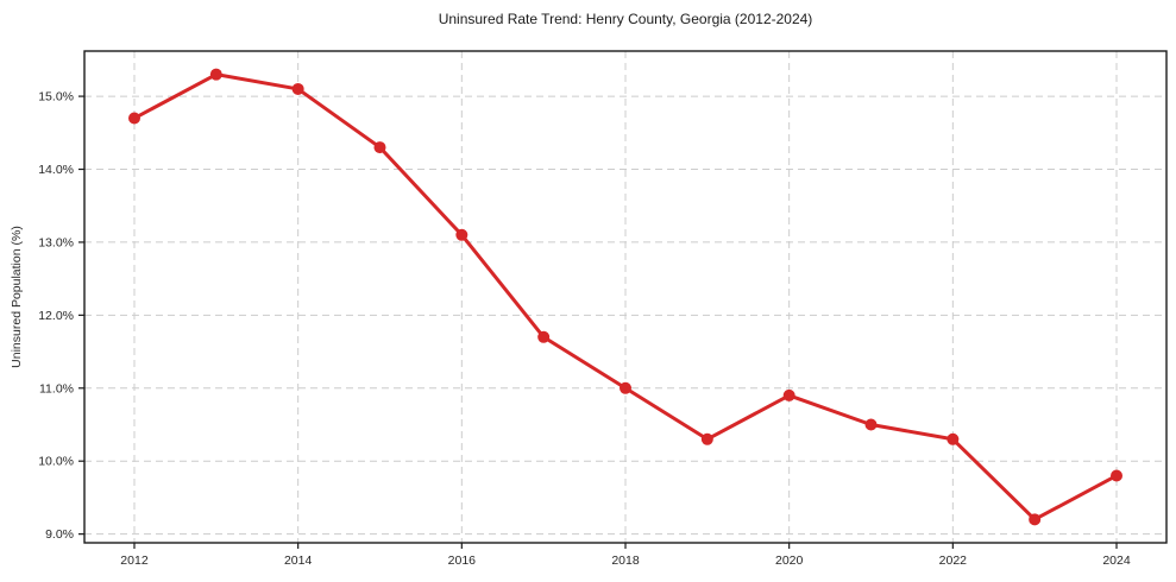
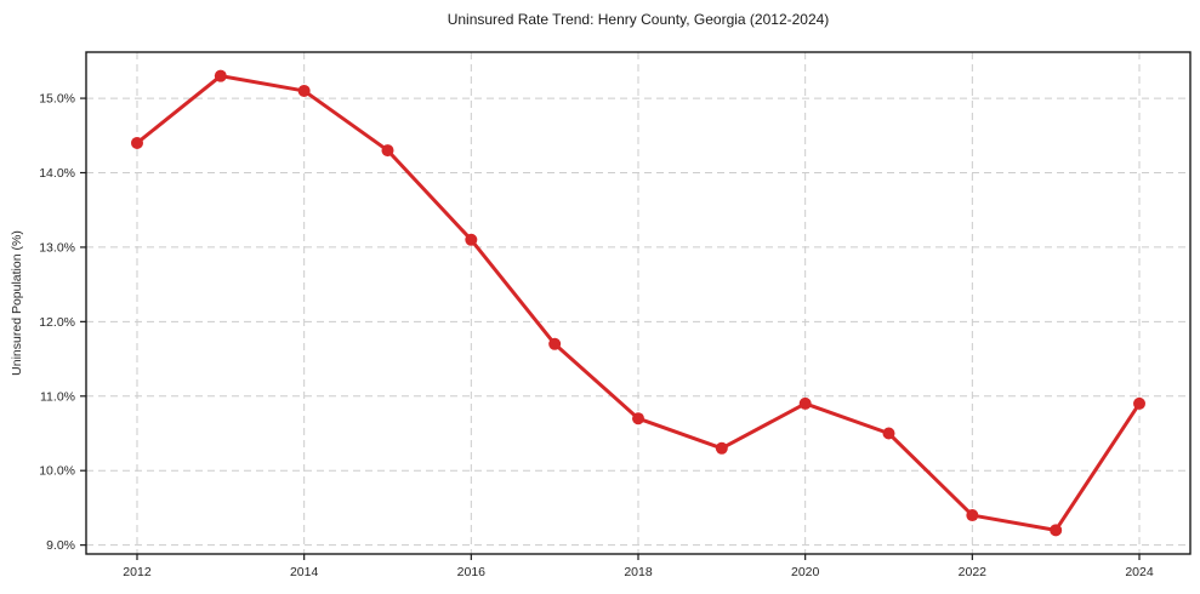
2012: 14.7% -> 14.4%
2018: 11.0% -> 10.7%
2022: 10.3% -> 9.4%
2024: 9.8% -> 10.9%
